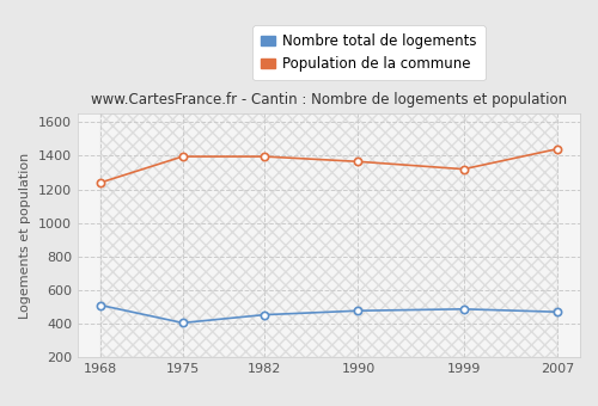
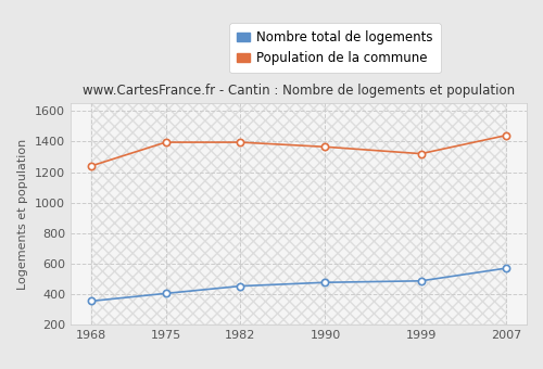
Nombre total de logements/1968: 510 -> 360
Nombre total de logements/2007: 470 -> 570
